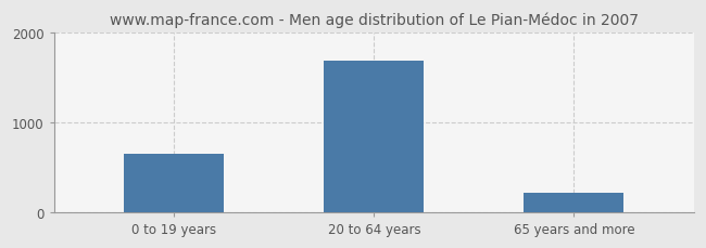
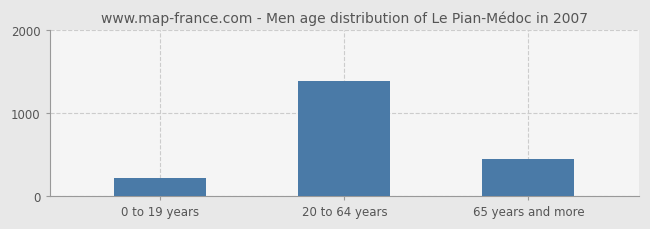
0 to 19 years: 650 -> 220
20 to 64 years: 1680 -> 1380
65 years and more: 210 -> 440
